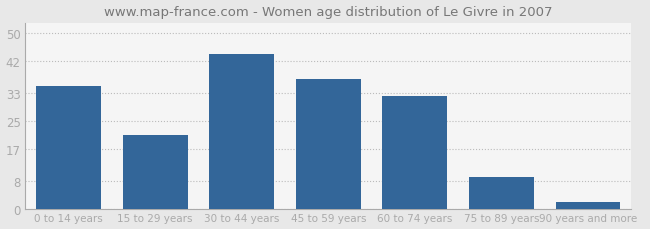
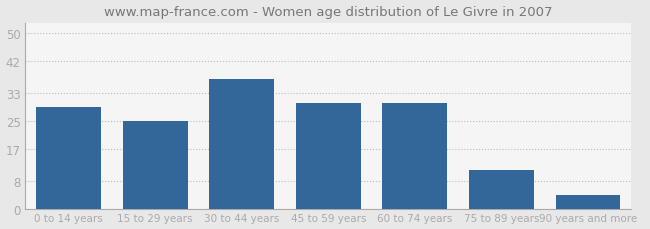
0 to 14 years: 35 -> 29
15 to 29 years: 21 -> 25
30 to 44 years: 44 -> 37
45 to 59 years: 37 -> 30
60 to 74 years: 32 -> 30
75 to 89 years: 9 -> 11
90 years and more: 2 -> 4
